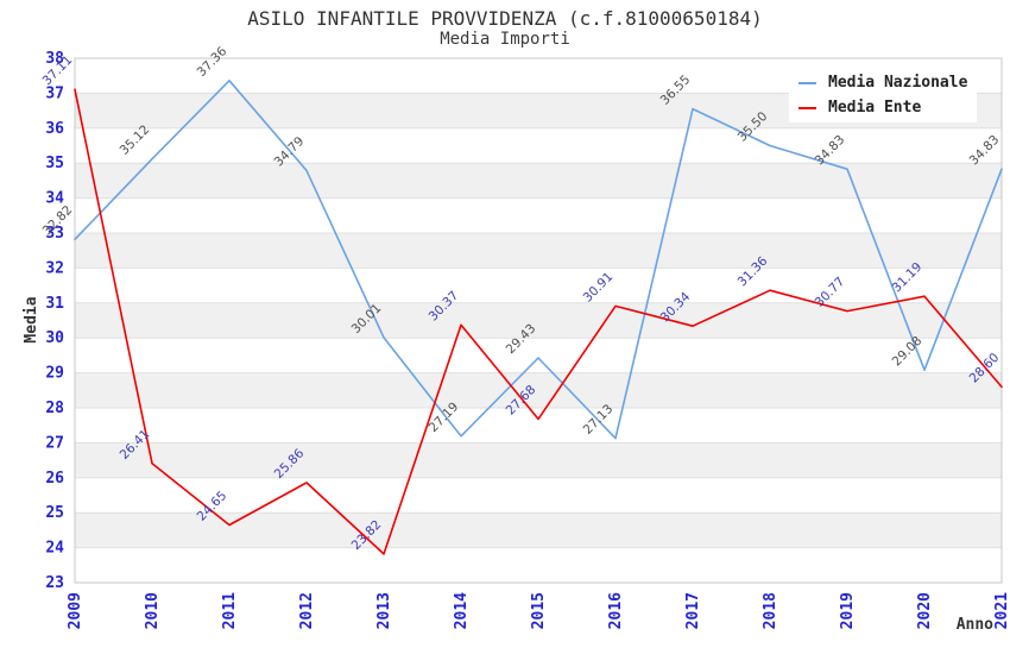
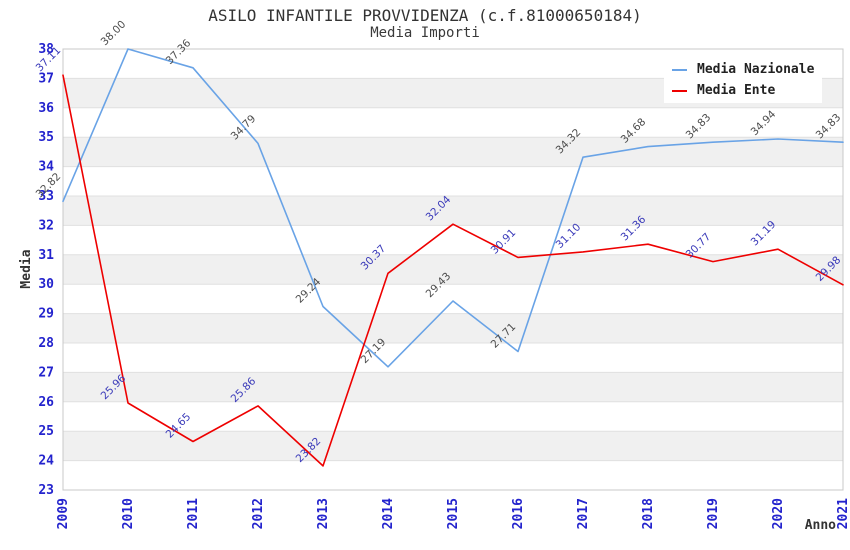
Media Nazionale/2010: 35.12 -> 38.00
Media Ente/2010: 26.41 -> 25.96
Media Nazionale/2013: 30.01 -> 29.24
Media Ente/2015: 27.68 -> 32.04
Media Nazionale/2016: 27.13 -> 27.71
Media Nazionale/2017: 36.55 -> 34.32
Media Ente/2017: 30.34 -> 31.10
Media Nazionale/2018: 35.50 -> 34.68
Media Nazionale/2020: 29.08 -> 34.94
Media Ente/2021: 28.60 -> 29.98
